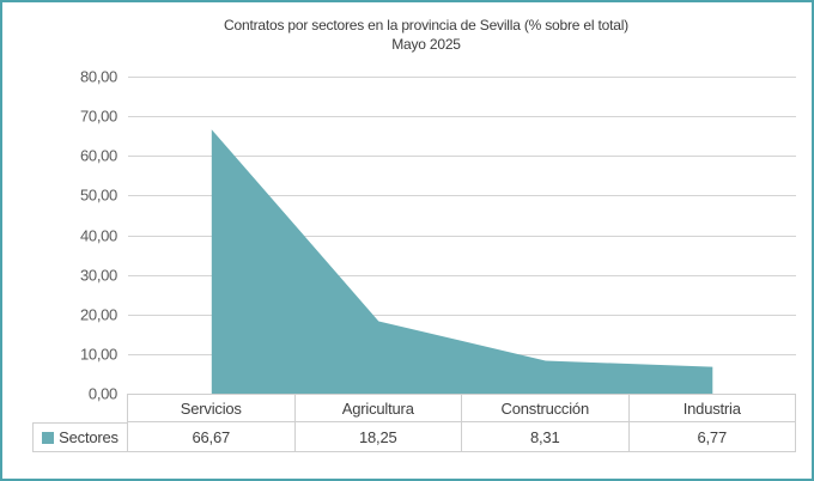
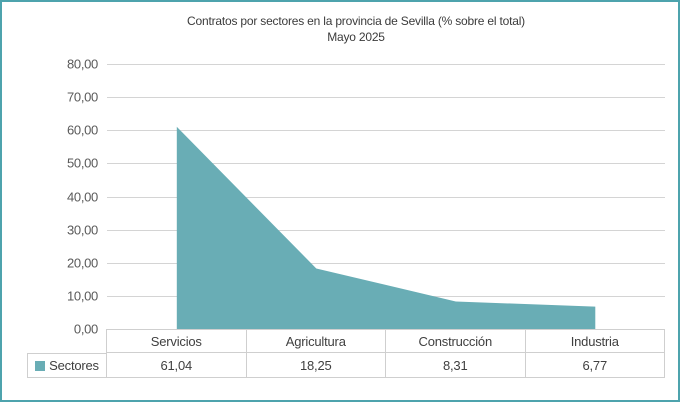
Servicios: 66,67 -> 61,04
